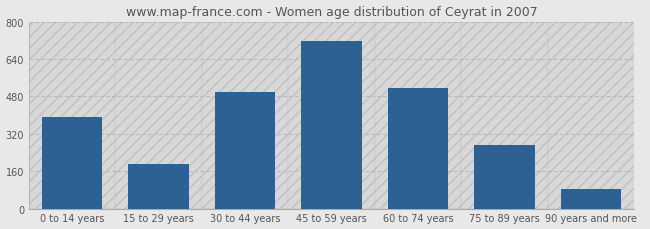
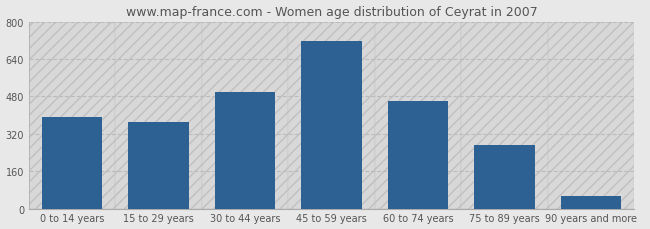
15 to 29 years: 190 -> 370
60 to 74 years: 515 -> 460
90 years and more: 85 -> 55
